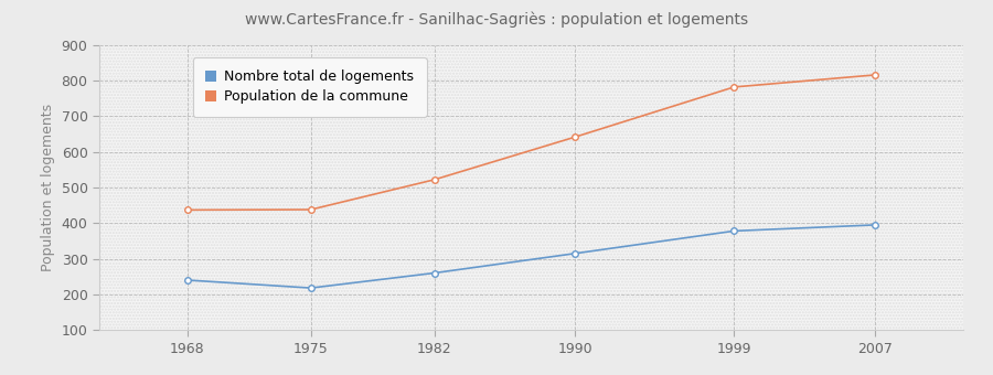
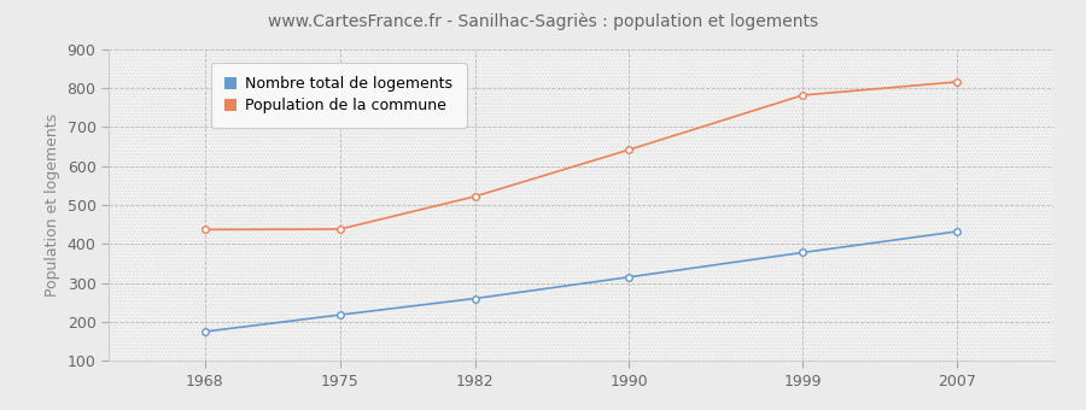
Nombre total de logements/1968: 240 -> 175
Nombre total de logements/2007: 395 -> 432
